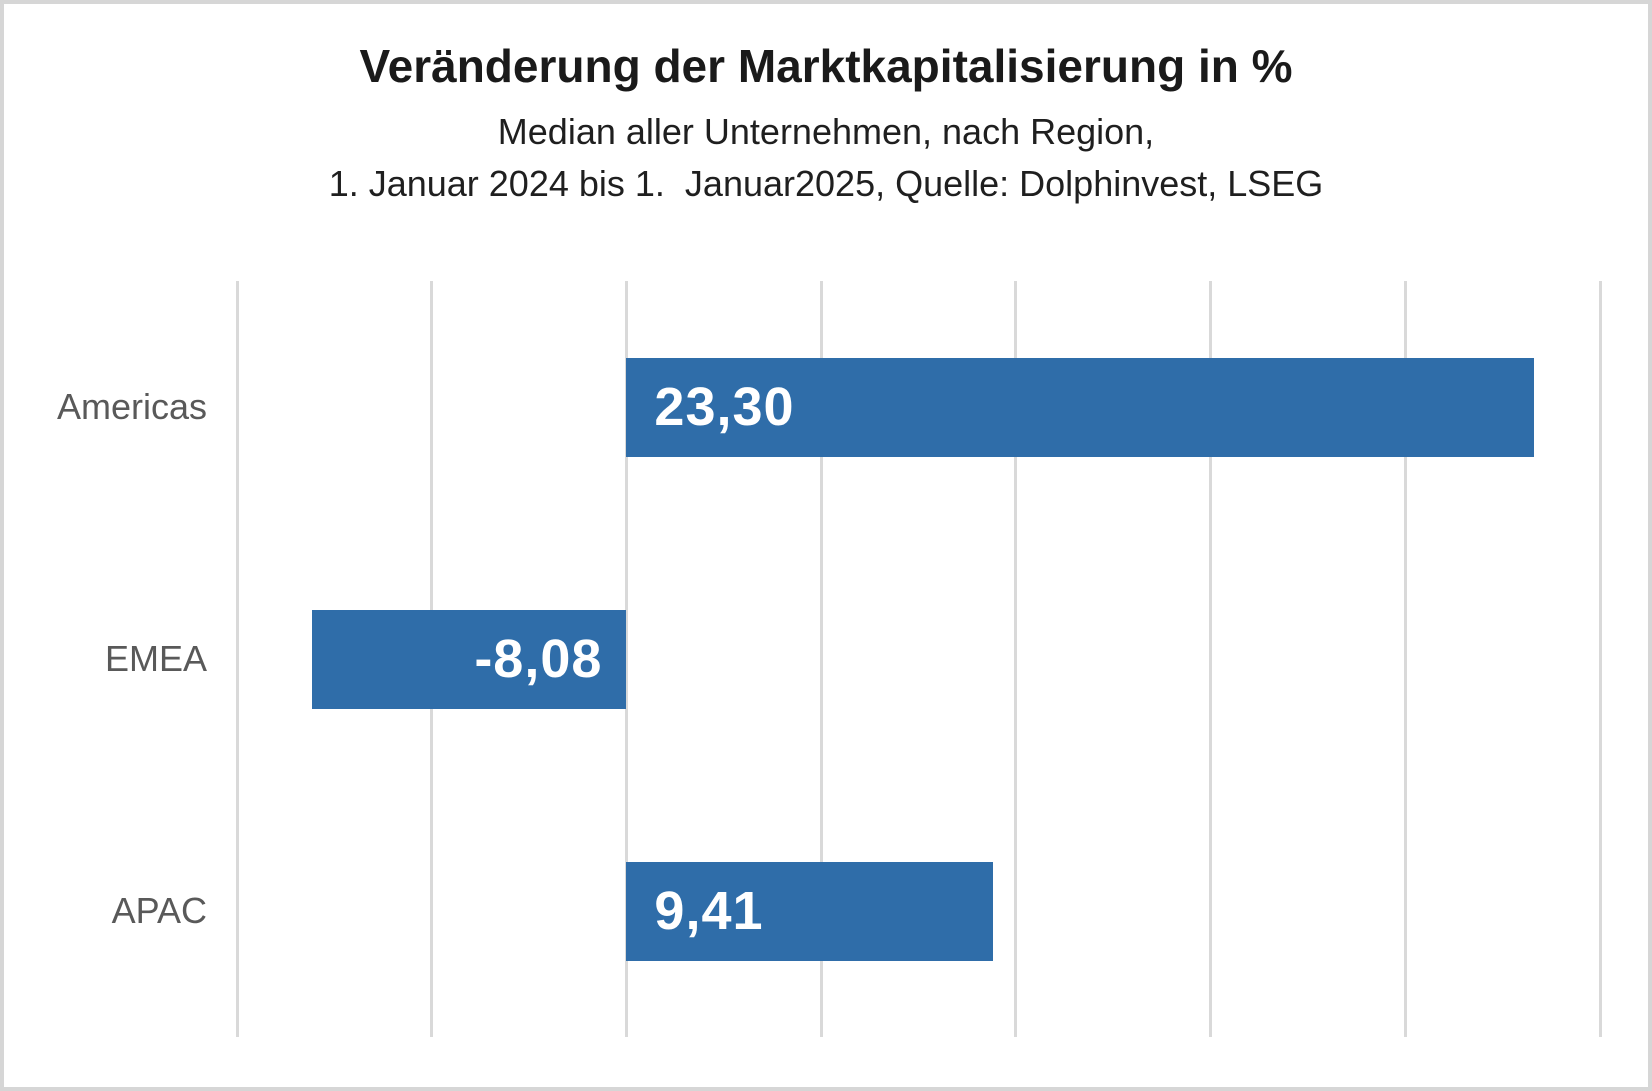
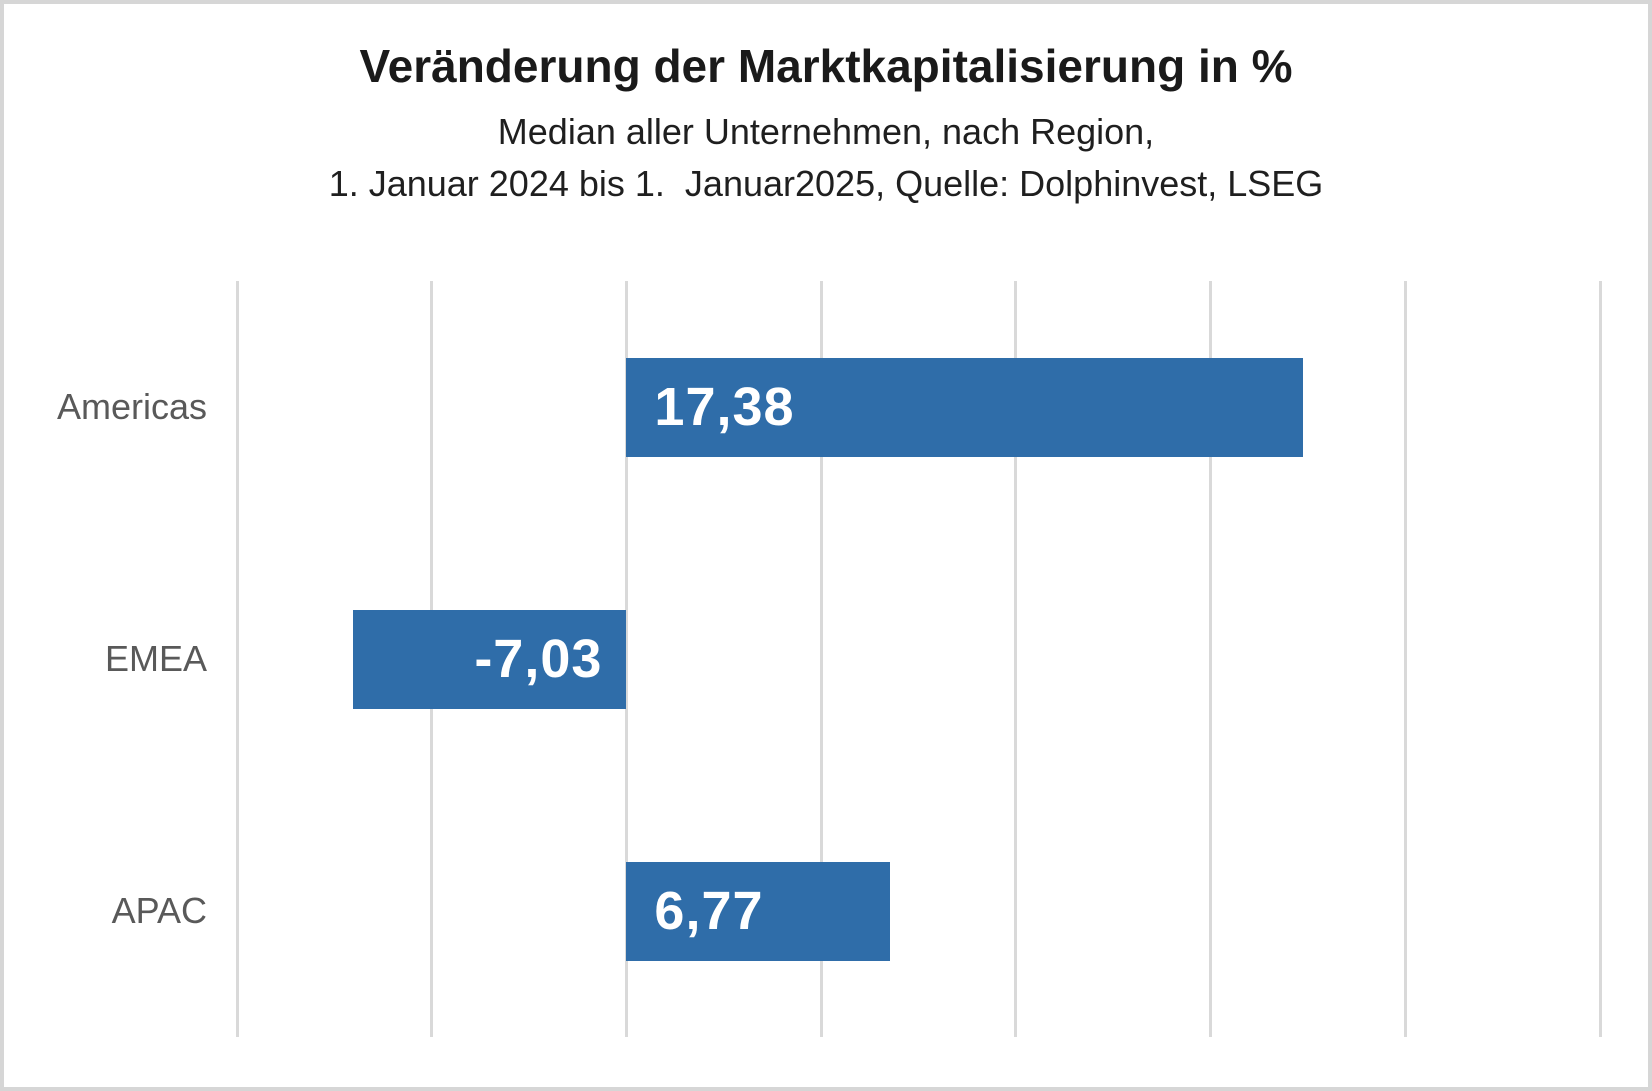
Americas: 23,30 -> 17,38
EMEA: -8,08 -> -7,03
APAC: 9,41 -> 6,77
